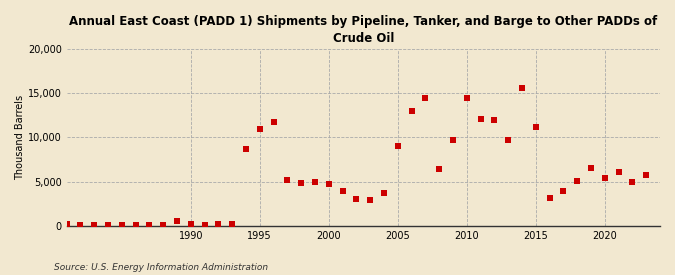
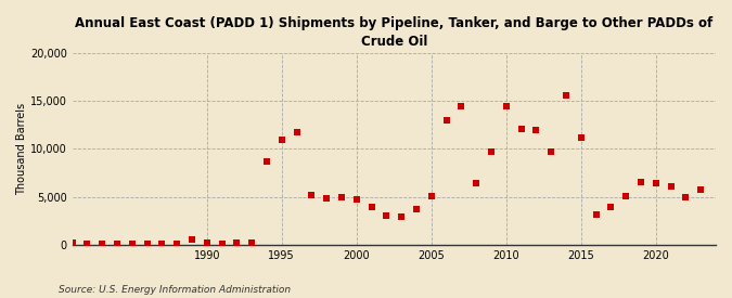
2005: 9,000 -> 5,100
2020: 5,400 -> 6,400
